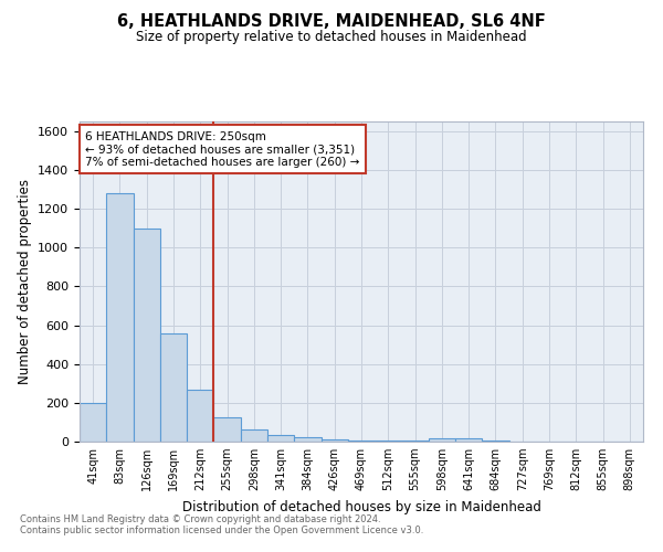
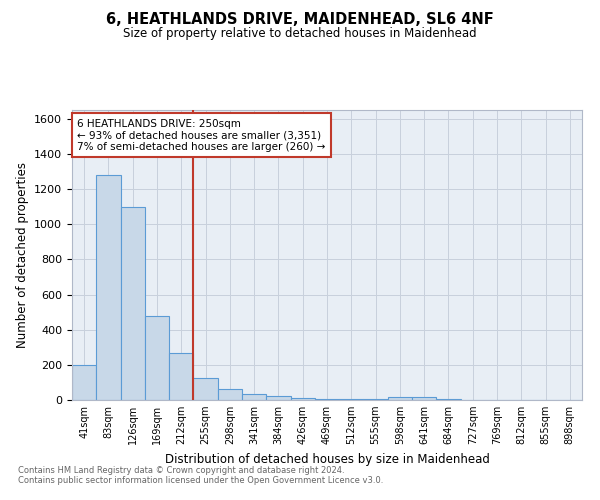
169sqm: 560 -> 480
